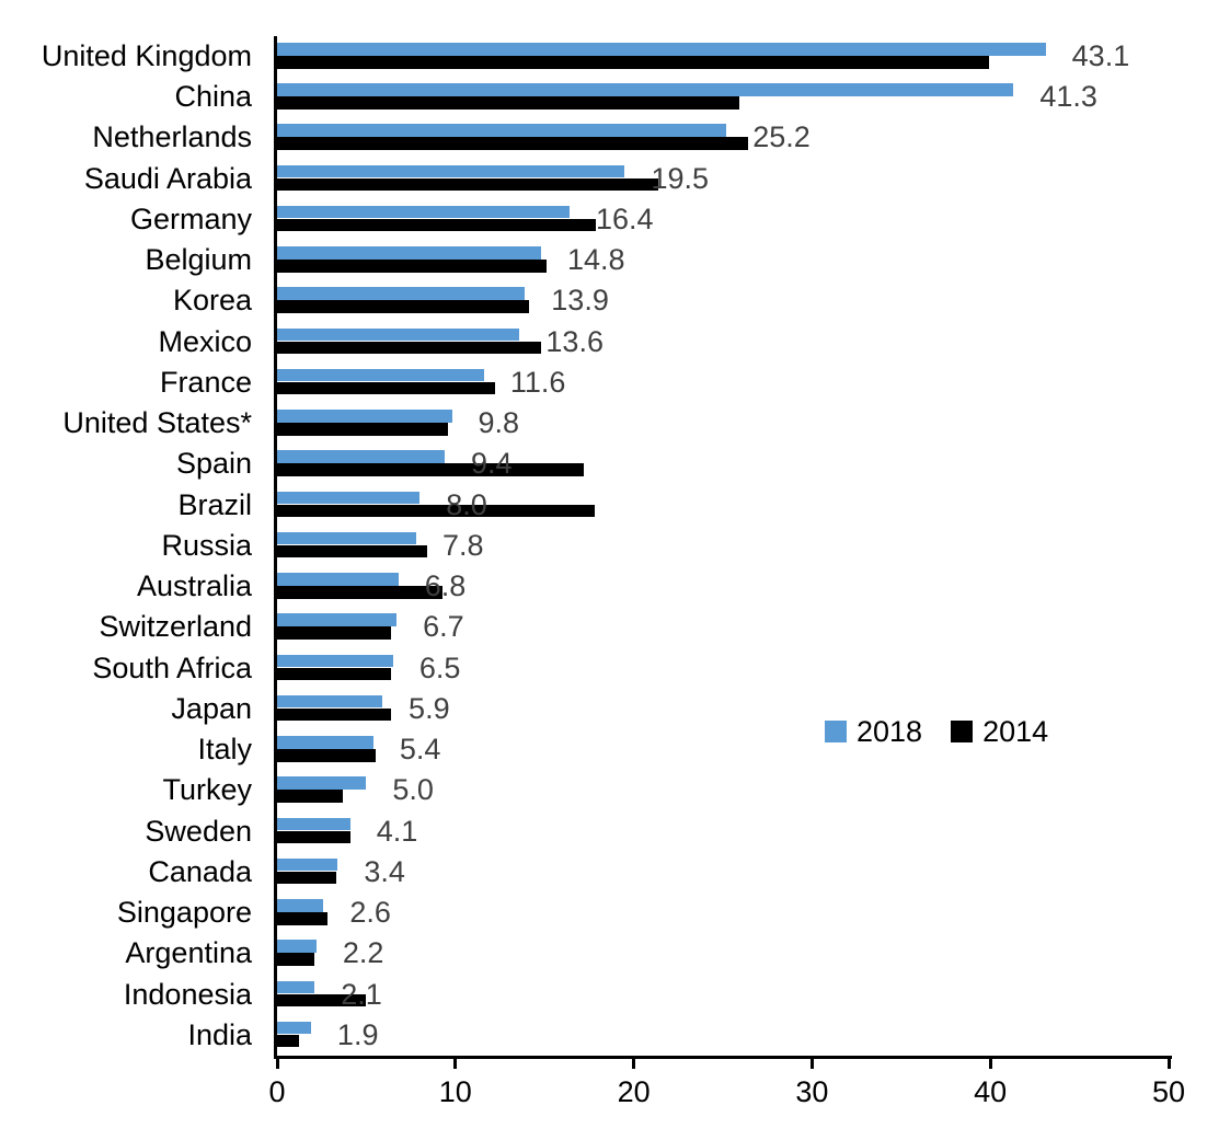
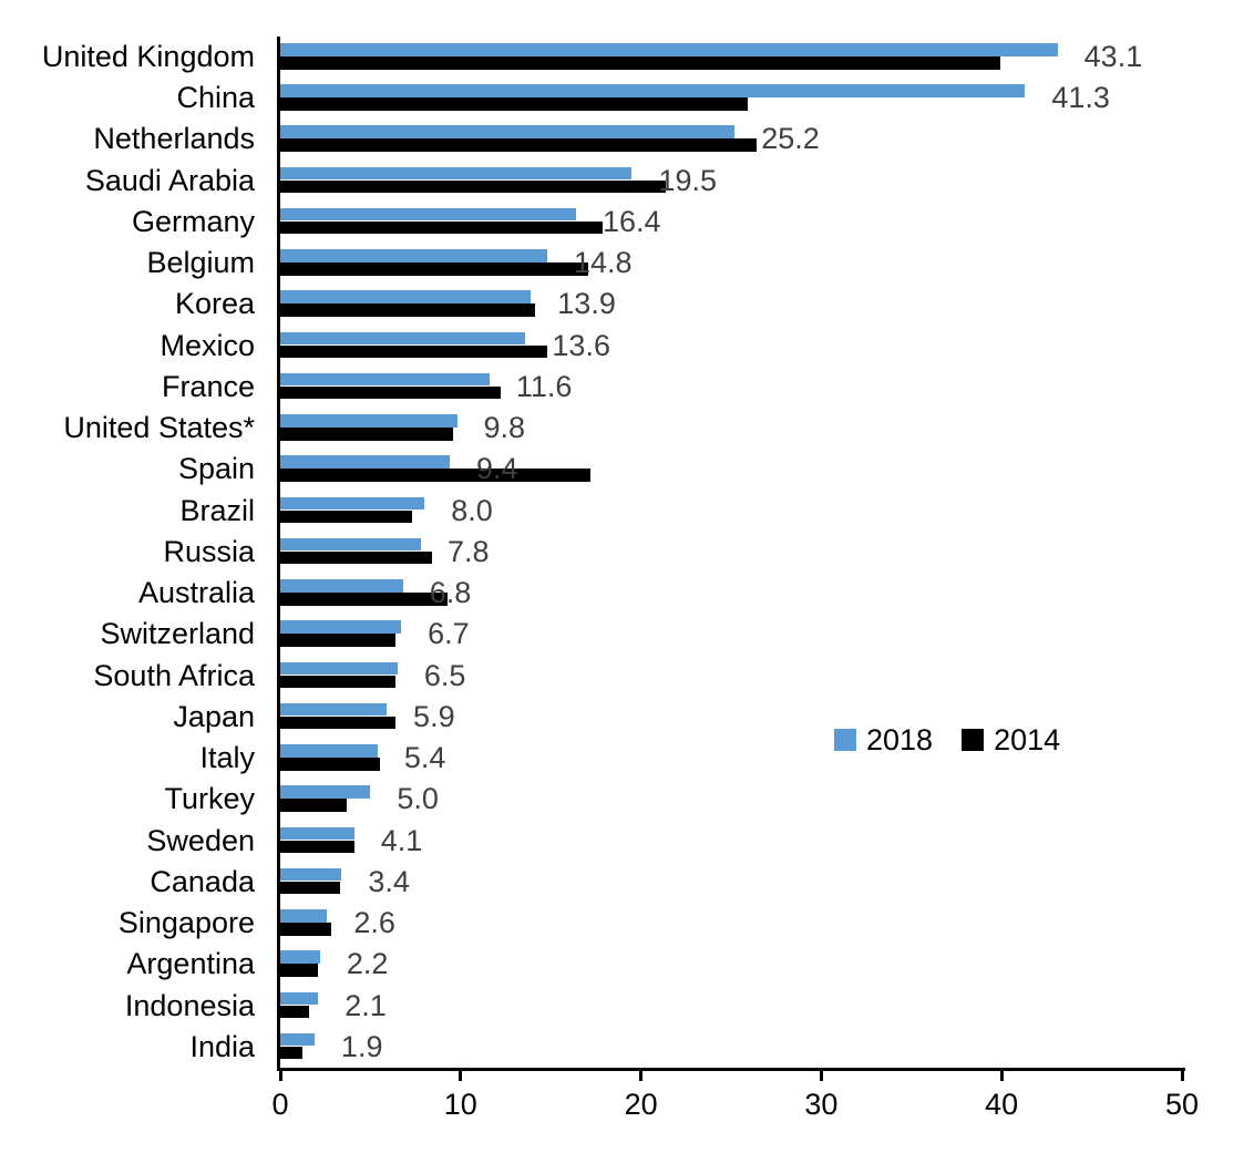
2014/Belgium: 15.1 -> 17.1
2014/Brazil: 17.8 -> 7.3
2014/Indonesia: 5.0 -> 1.6
